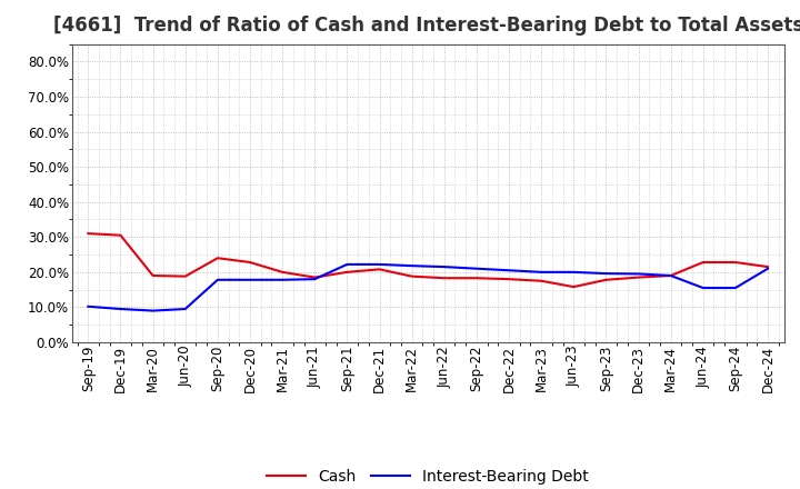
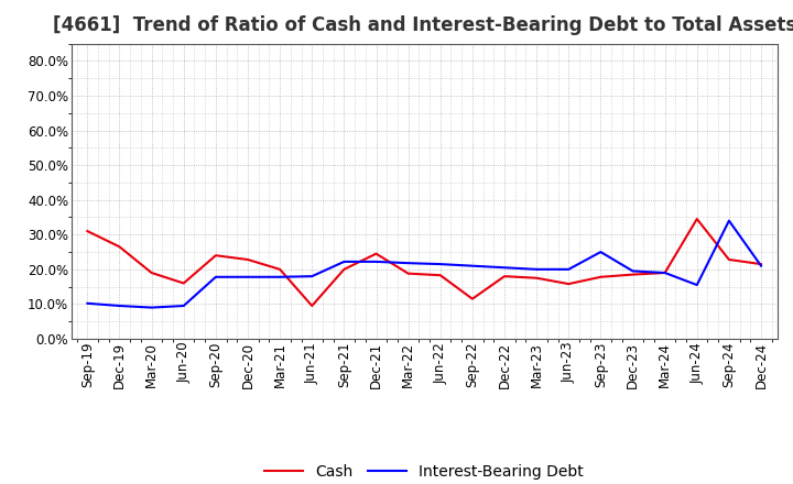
Cash/Dec-19: 30.5% -> 26.5%
Cash/Jun-20: 18.8% -> 16.0%
Cash/Jun-21: 18.5% -> 9.5%
Cash/Dec-21: 20.8% -> 24.5%
Cash/Sep-22: 18.3% -> 11.5%
Interest-Bearing Debt/Sep-23: 19.6% -> 25.0%
Cash/Jun-24: 22.8% -> 34.5%
Interest-Bearing Debt/Sep-24: 15.5% -> 34.0%
